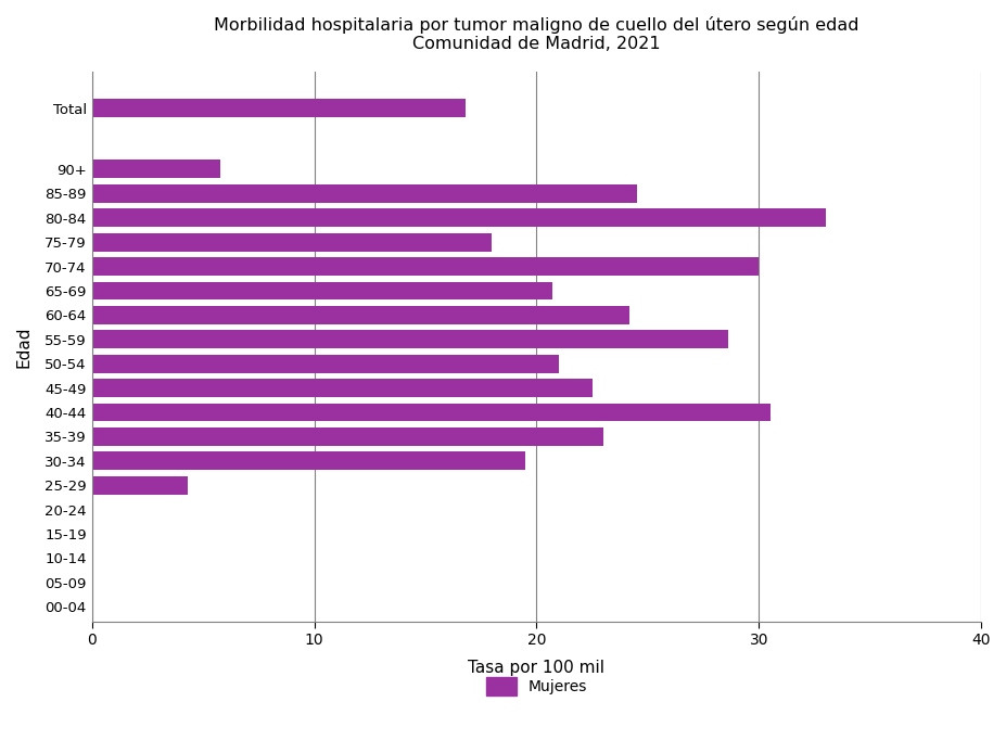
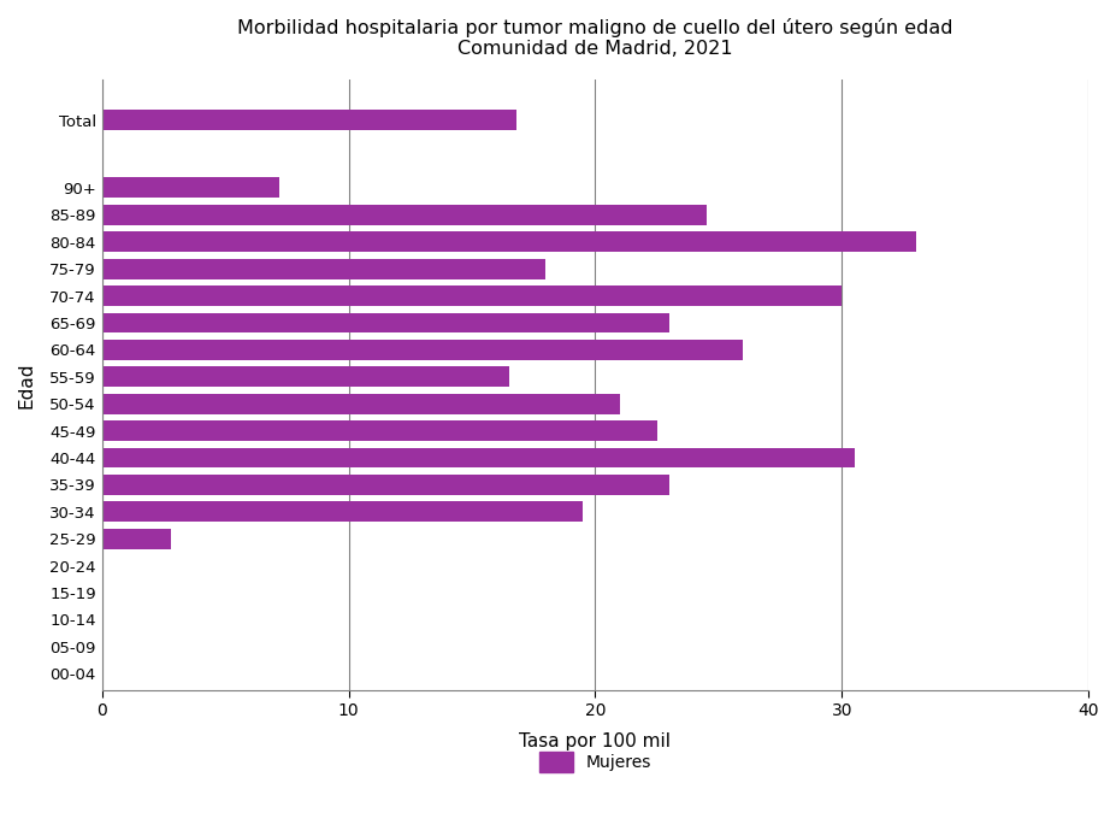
90+: 5.8 -> 7.2
65-69: 20.7 -> 23.0
60-64: 24.2 -> 26.0
55-59: 28.6 -> 16.5
25-29: 4.3 -> 2.8
